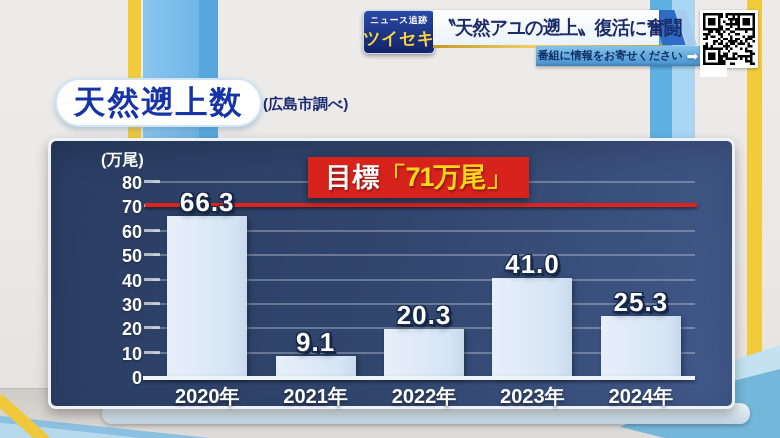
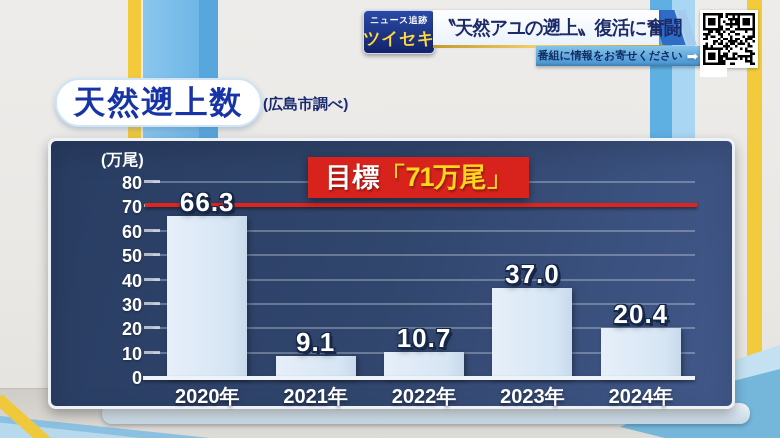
2022年: 20.3 -> 10.7
2023年: 41.0 -> 37.0
2024年: 25.3 -> 20.4
